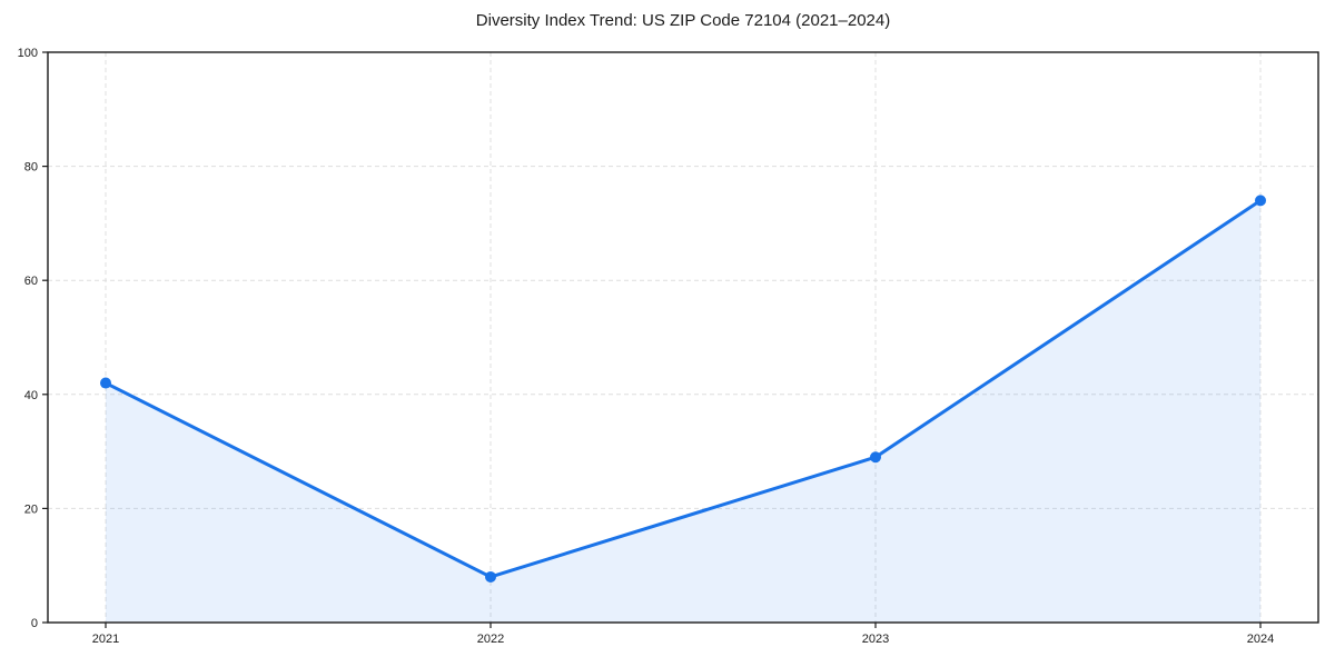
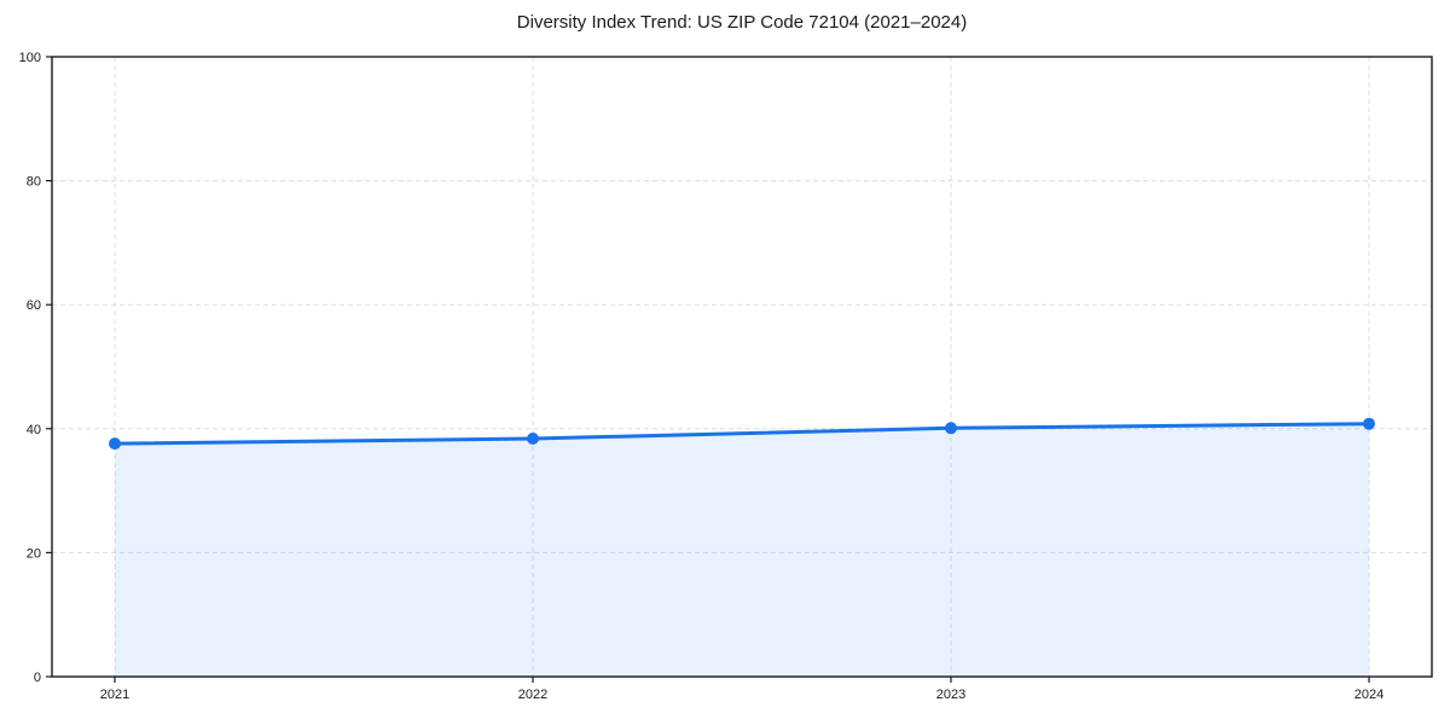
2021: 42 -> 38
2022: 8 -> 38
2023: 29 -> 40
2024: 74 -> 41
